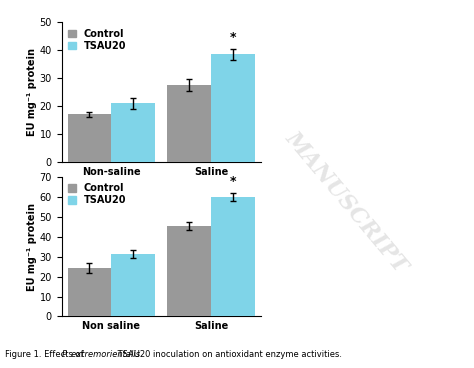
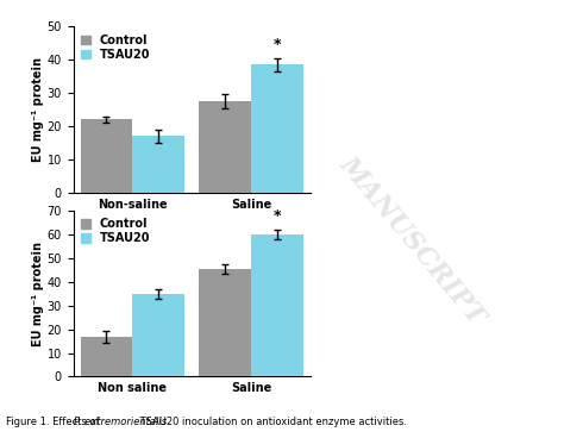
Control/Non-saline: 17.0 -> 22.0
TSAU20/Non-saline: 21.0 -> 17.0
Control/Non saline: 24 -> 17
TSAU20/Non saline: 32 -> 35
